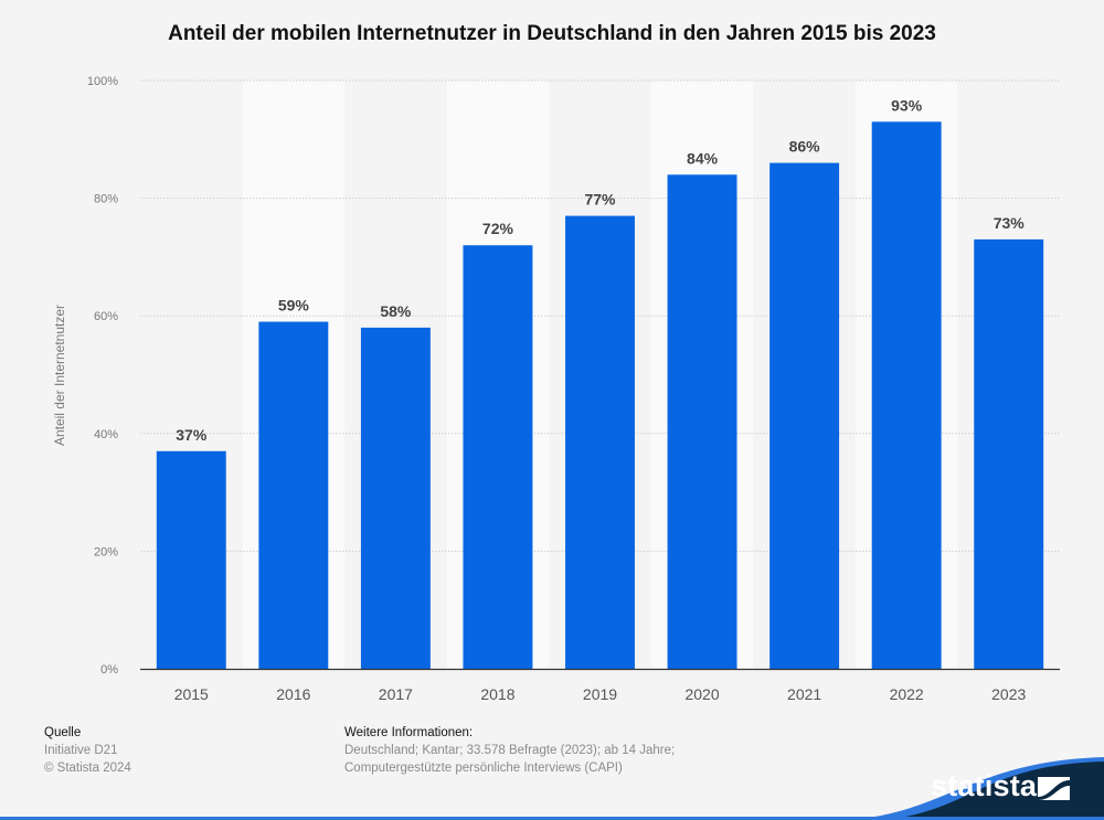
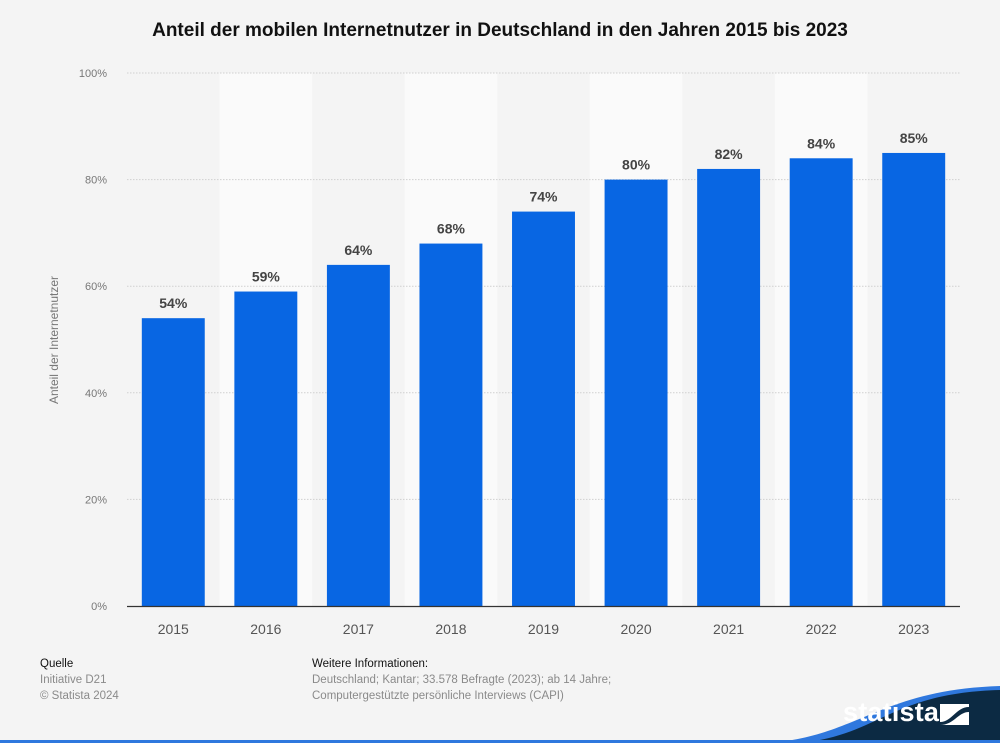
2015: 37% -> 54%
2017: 58% -> 64%
2018: 72% -> 68%
2019: 77% -> 74%
2020: 84% -> 80%
2021: 86% -> 82%
2022: 93% -> 84%
2023: 73% -> 85%
